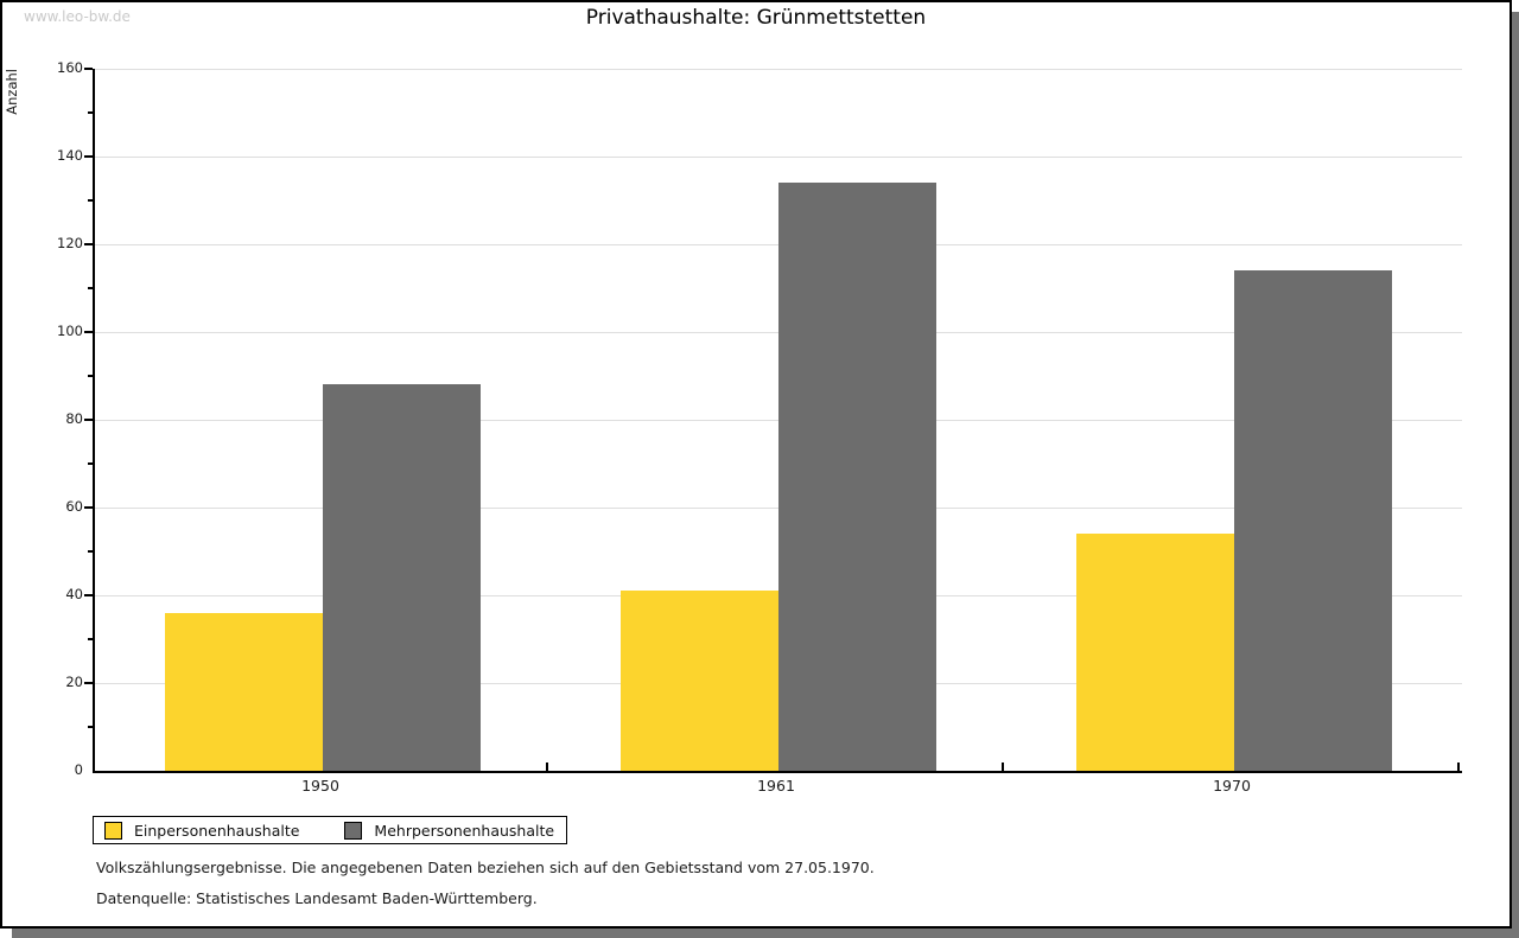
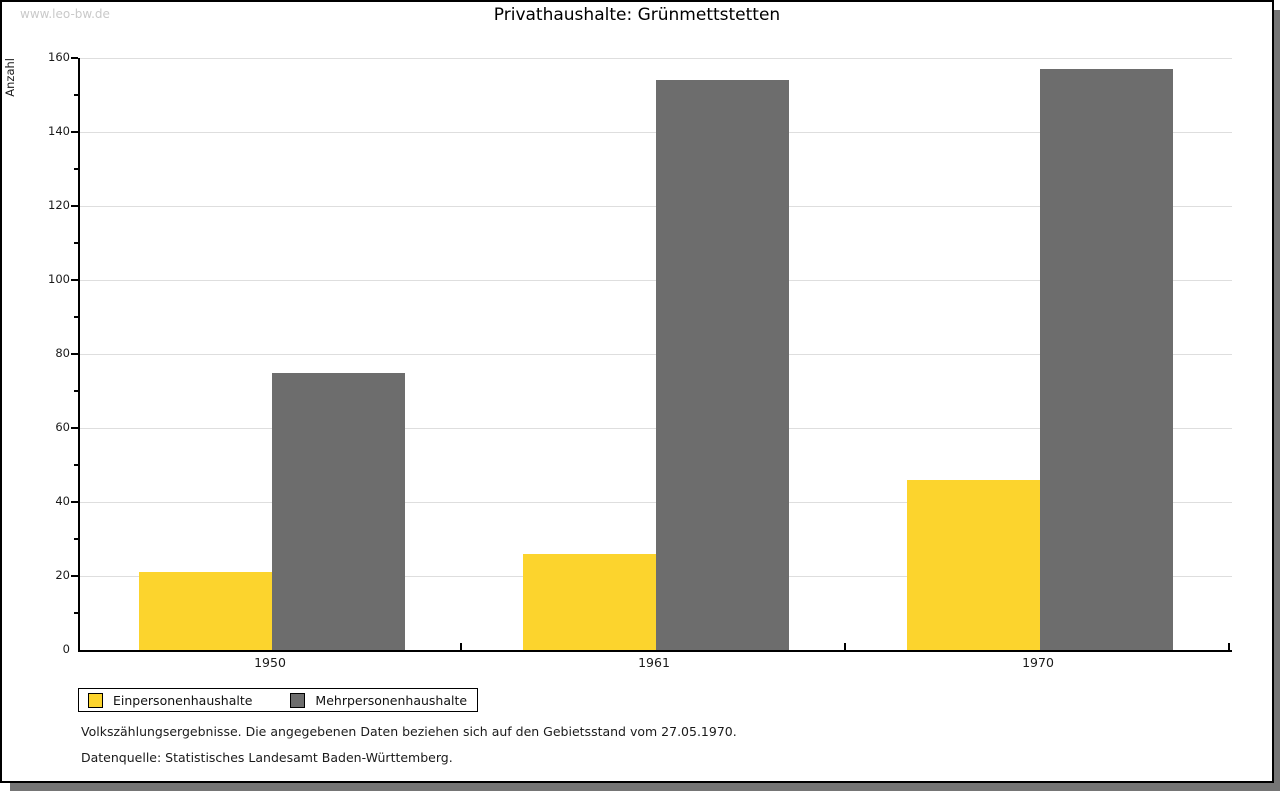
Einpersonenhaushalte/1950: 36 -> 21
Mehrpersonenhaushalte/1950: 88 -> 75
Einpersonenhaushalte/1961: 41 -> 26
Mehrpersonenhaushalte/1961: 134 -> 154
Einpersonenhaushalte/1970: 54 -> 46
Mehrpersonenhaushalte/1970: 114 -> 157
